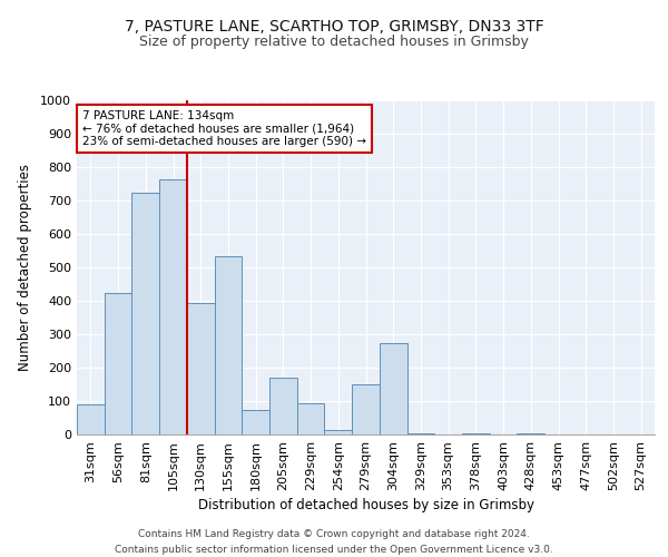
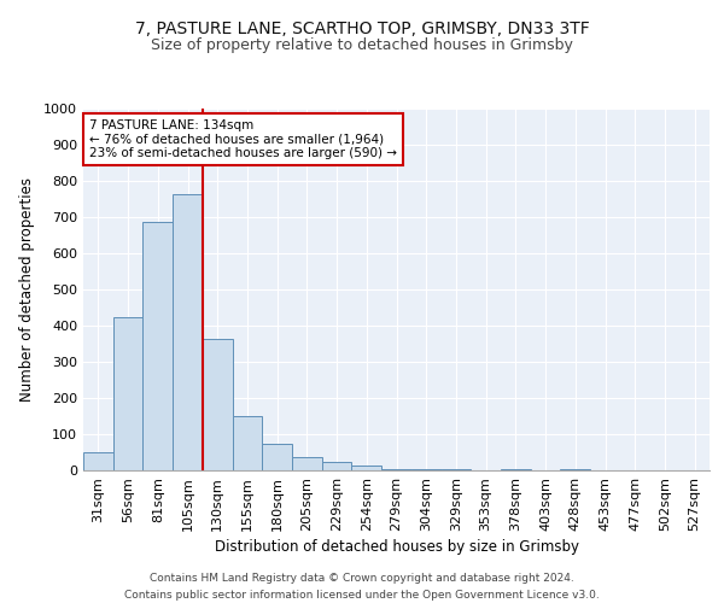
31sqm: 90 -> 50
81sqm: 725 -> 688
130sqm: 395 -> 362
155sqm: 535 -> 150
205sqm: 170 -> 37
229sqm: 95 -> 25
279sqm: 150 -> 5
304sqm: 275 -> 3
